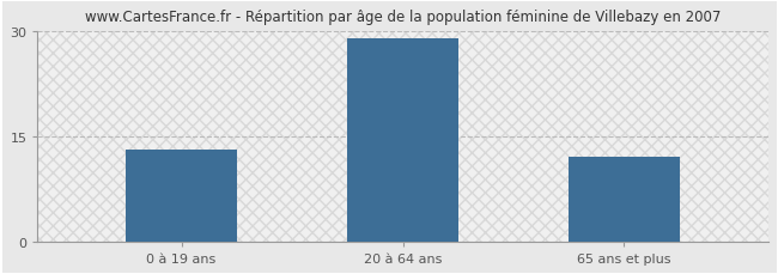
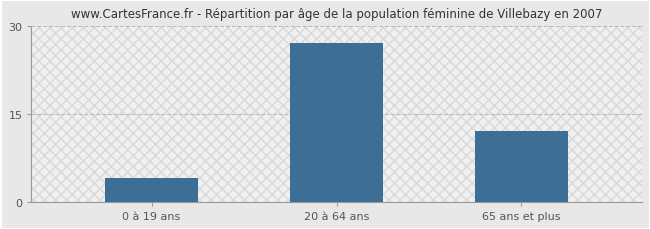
0 à 19 ans: 13 -> 4
20 à 64 ans: 29 -> 27
